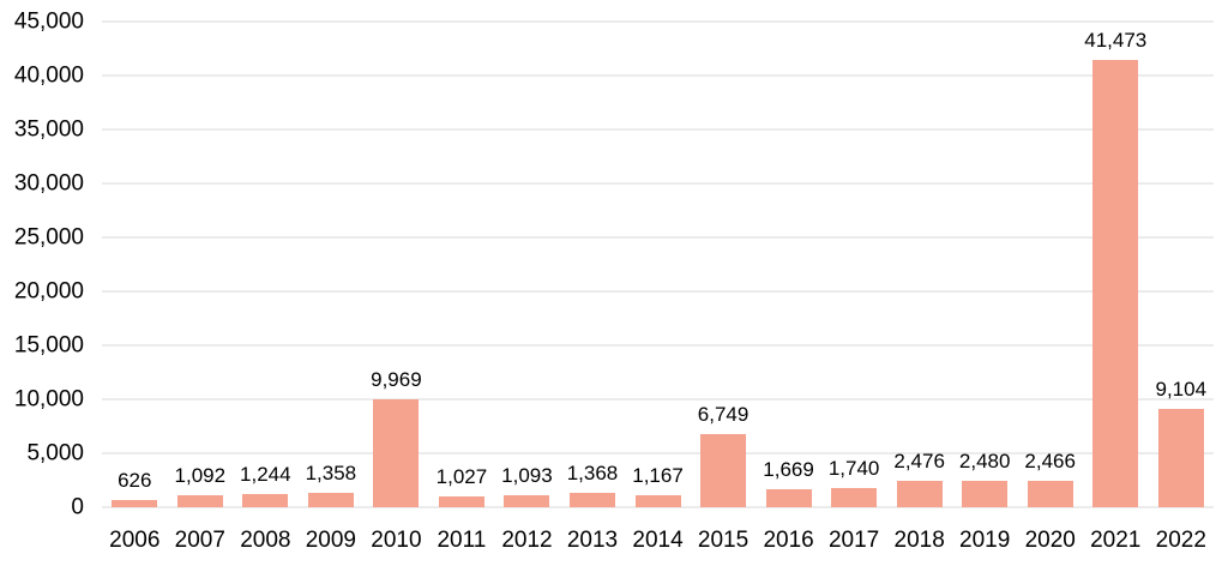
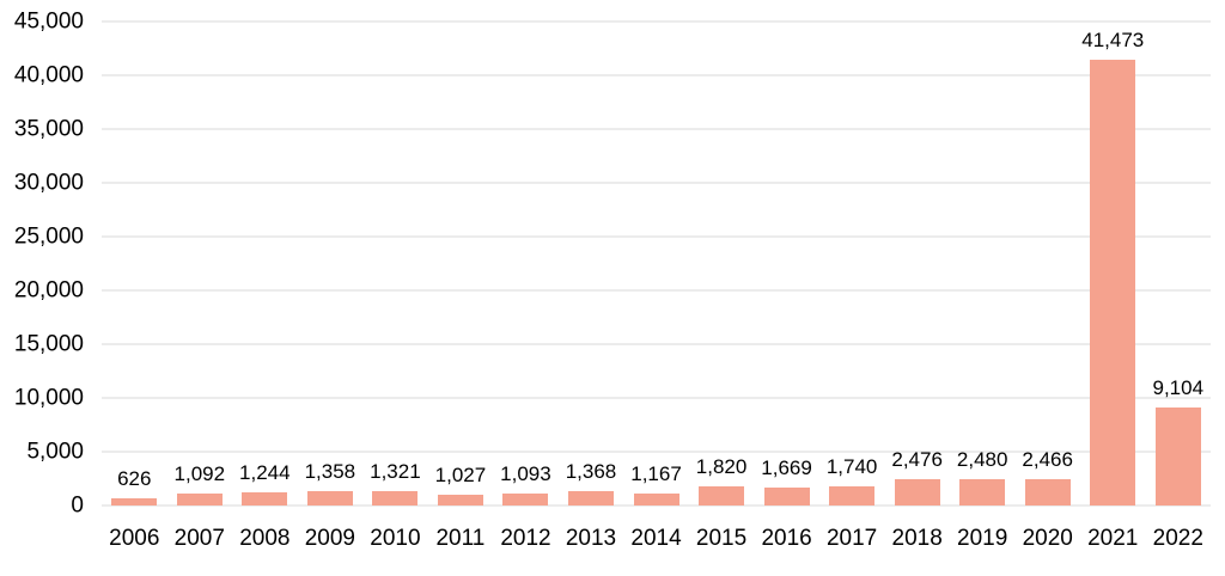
2010: 9,969 -> 1,321
2015: 6,749 -> 1,820
